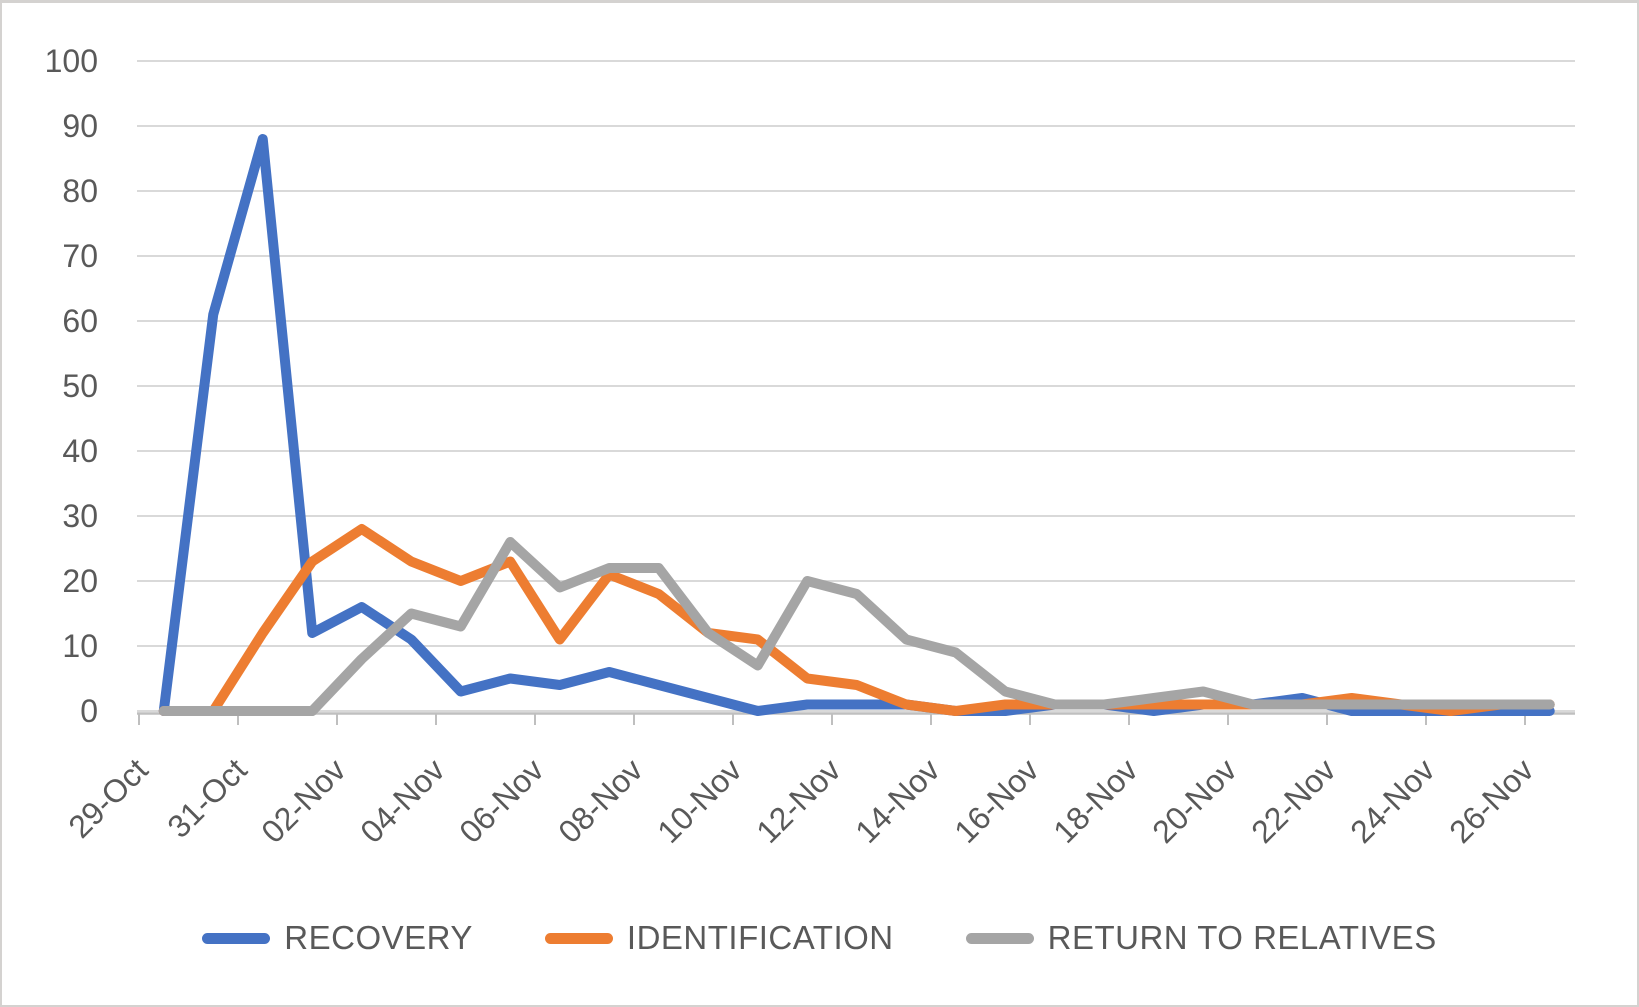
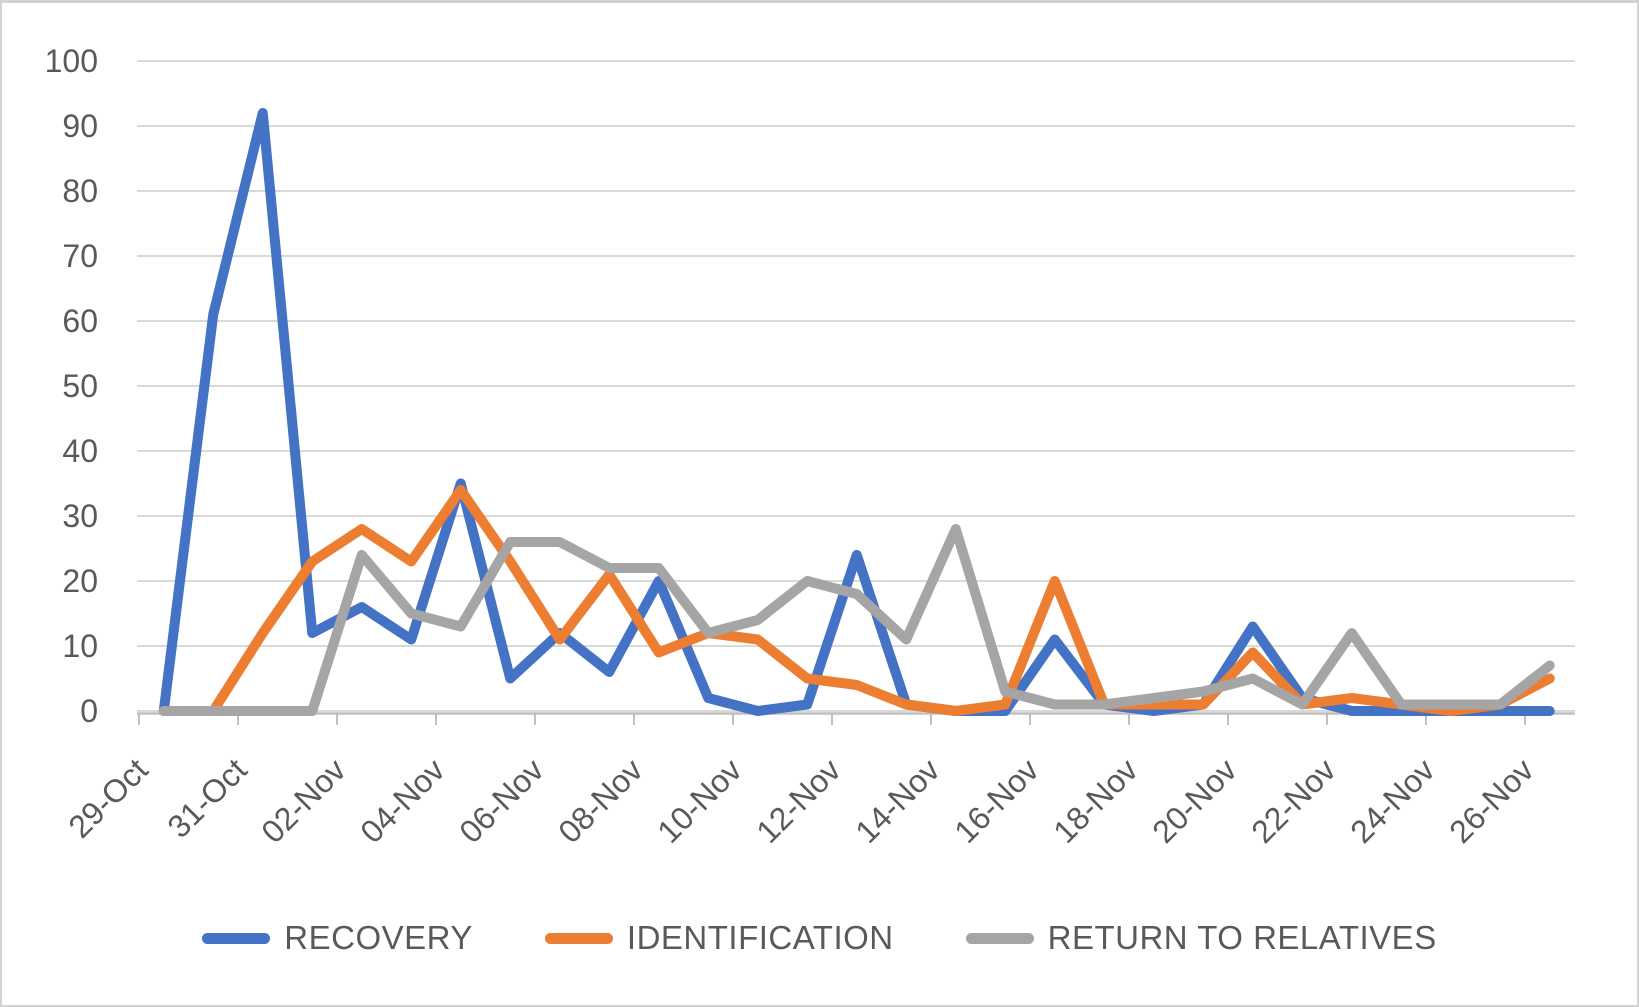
RECOVERY/31-Oct: 88 -> 92
RETURN TO RELATIVES/02-Nov: 8 -> 24
RECOVERY/04-Nov: 3 -> 35
IDENTIFICATION/04-Nov: 20 -> 34
RECOVERY/06-Nov: 4 -> 12
RETURN TO RELATIVES/06-Nov: 19 -> 26
RECOVERY/08-Nov: 4 -> 20
IDENTIFICATION/08-Nov: 18 -> 9
RETURN TO RELATIVES/10-Nov: 7 -> 14
RECOVERY/12-Nov: 1 -> 24
RETURN TO RELATIVES/14-Nov: 9 -> 28
RECOVERY/16-Nov: 1 -> 11
IDENTIFICATION/16-Nov: 1 -> 20
RECOVERY/20-Nov: 1 -> 13
IDENTIFICATION/20-Nov: 1 -> 9
RETURN TO RELATIVES/20-Nov: 1 -> 5
RETURN TO RELATIVES/22-Nov: 1 -> 12
IDENTIFICATION/26-Nov: 1 -> 5
RETURN TO RELATIVES/26-Nov: 1 -> 7
